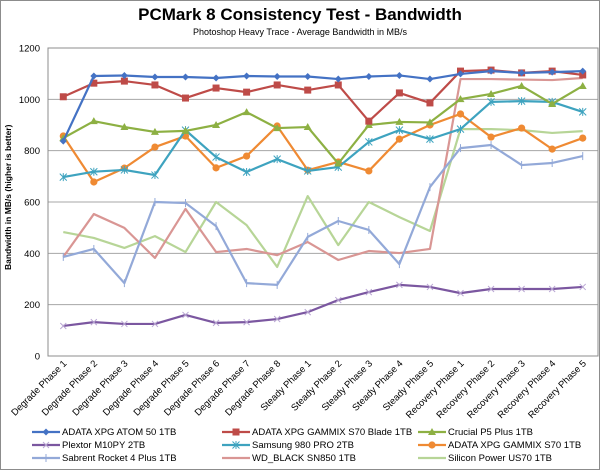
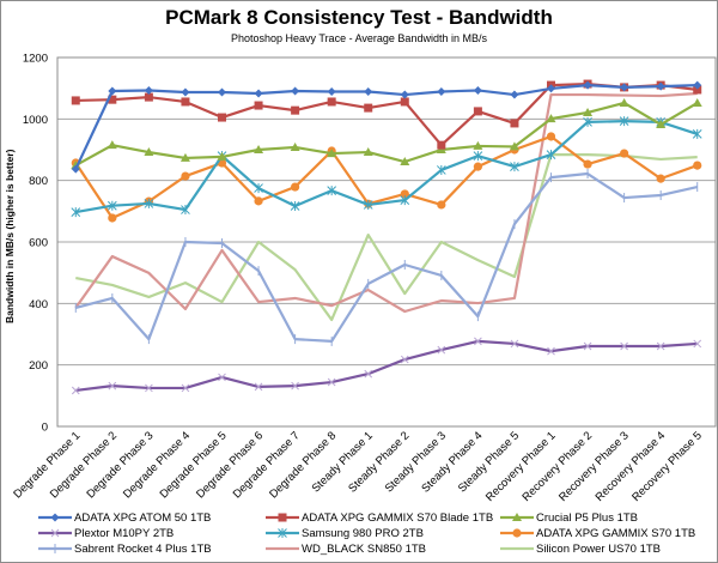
ADATA XPG GAMMIX S70 Blade 1TB/Degrade Phase 1: 1010 -> 1060
Crucial P5 Plus 1TB/Degrade Phase 7: 950 -> 910
Crucial P5 Plus 1TB/Steady Phase 2: 750 -> 860
